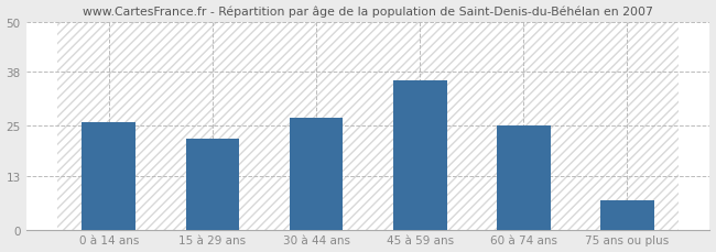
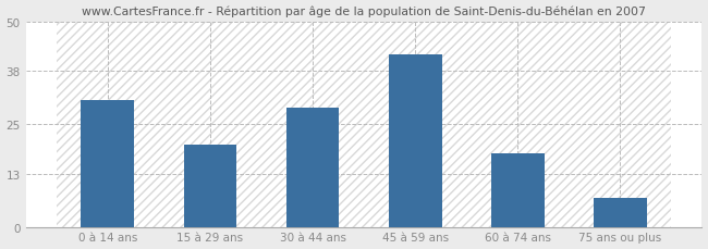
0 à 14 ans: 26 -> 31
15 à 29 ans: 22 -> 20
30 à 44 ans: 27 -> 29
45 à 59 ans: 36 -> 42
60 à 74 ans: 25 -> 18
